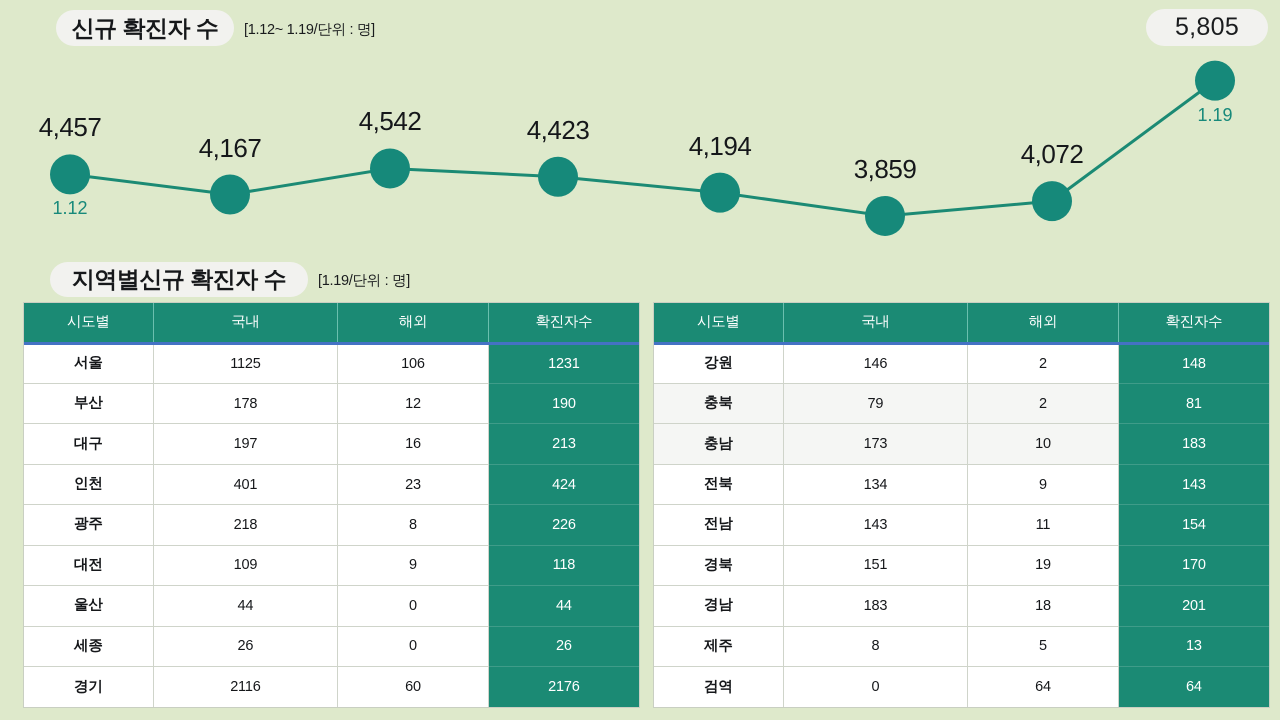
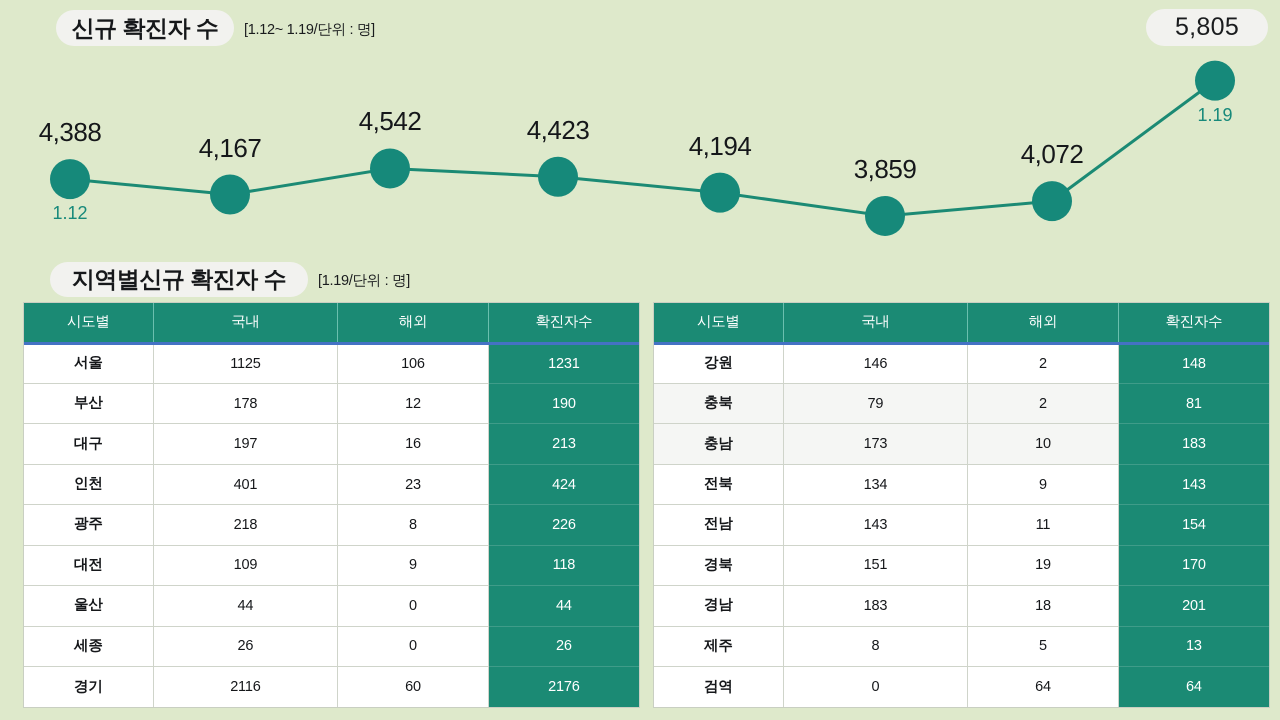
1.12: 4,457 -> 4,388
